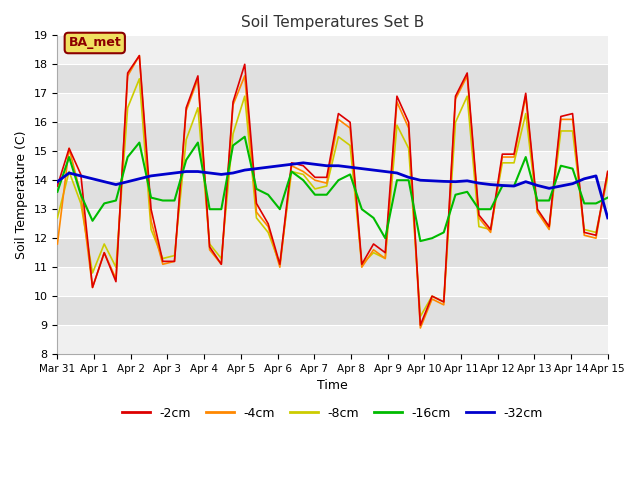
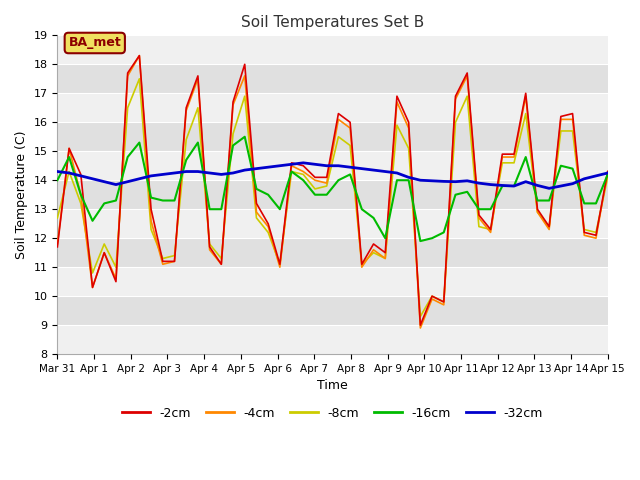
-2cm/Mar 31: 13.8 -> 11.7
-16cm/Mar 31: 13.6 -> 14.0
-32cm/Mar 31: 13.95 -> 14.30
-16cm/Apr 15: 13.4 -> 14.2
-32cm/Apr 15: 12.70 -> 14.25
